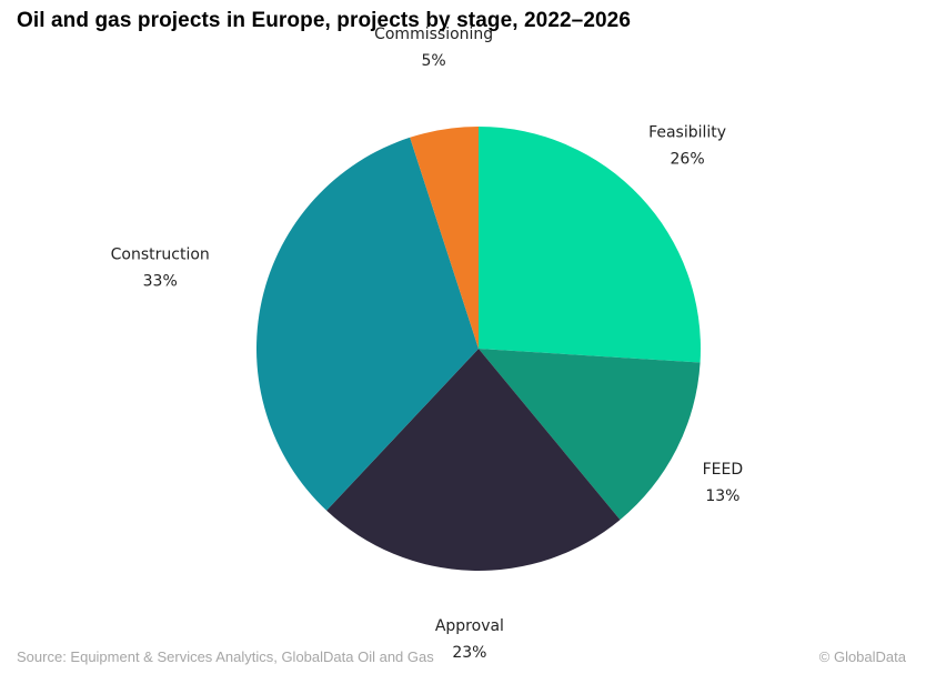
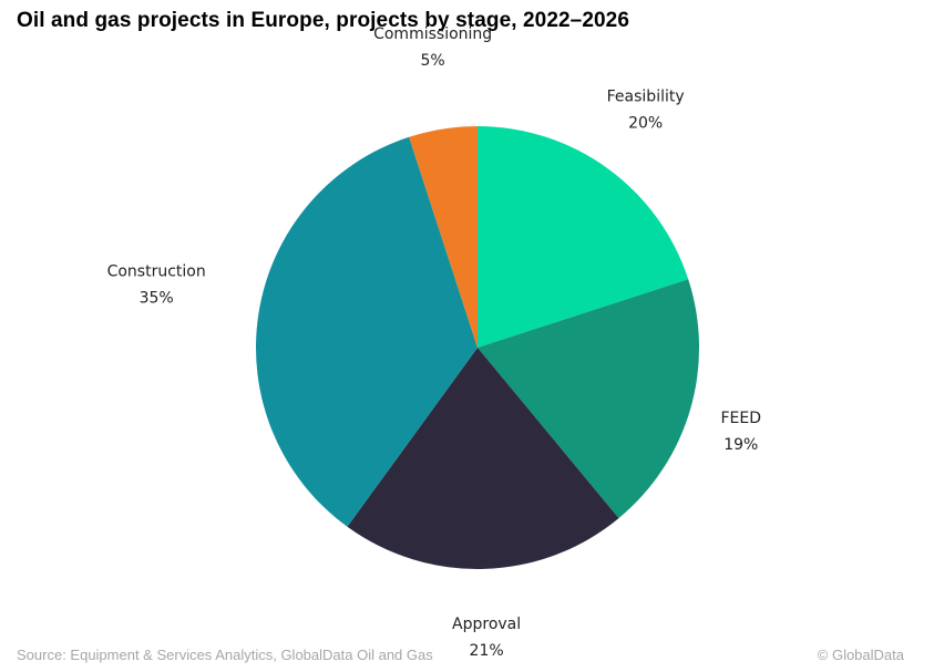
Feasibility: 26% -> 20%
FEED: 13% -> 19%
Approval: 23% -> 21%
Construction: 33% -> 35%
